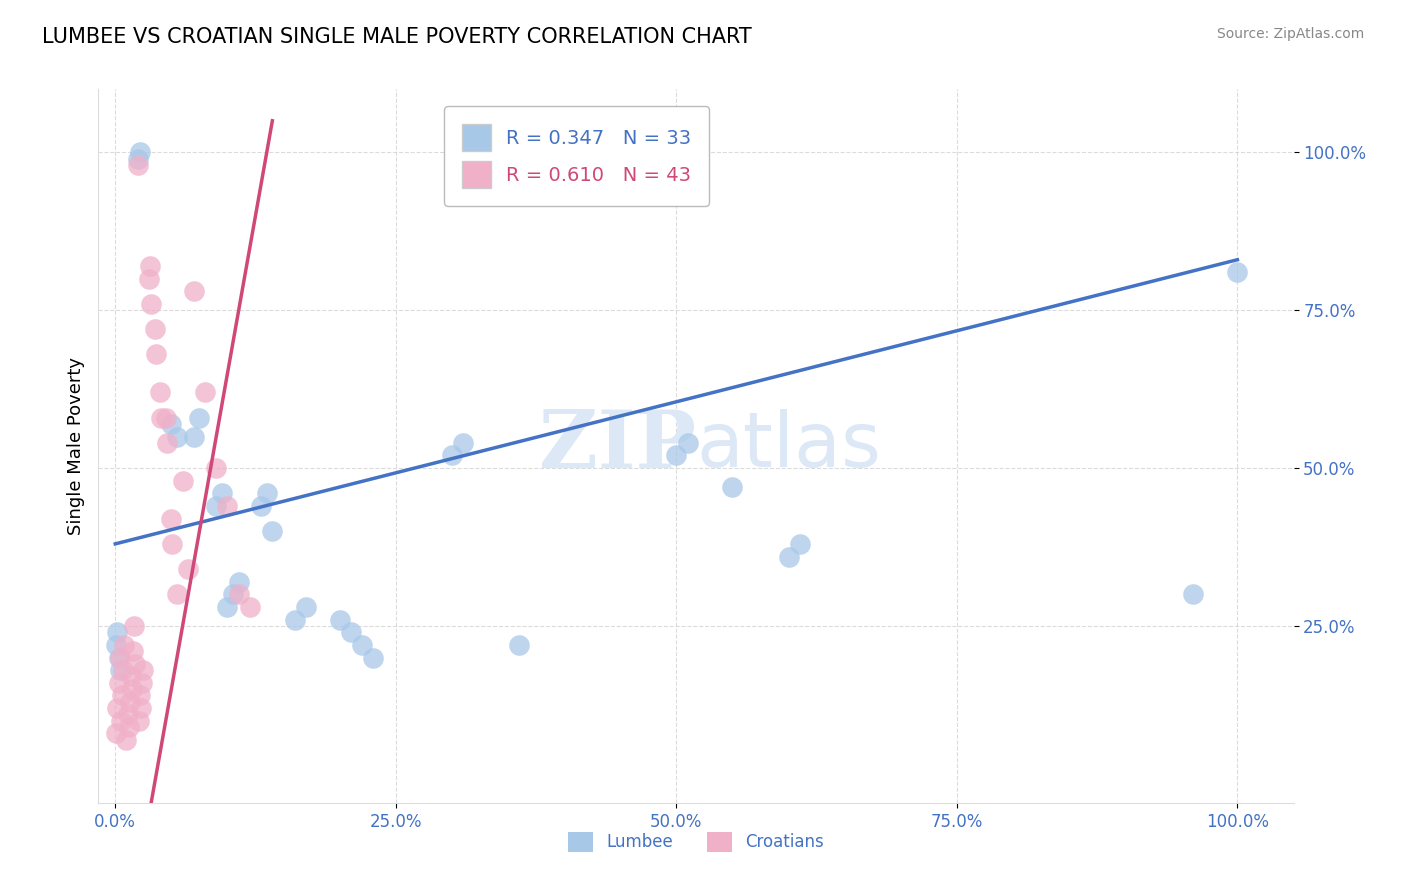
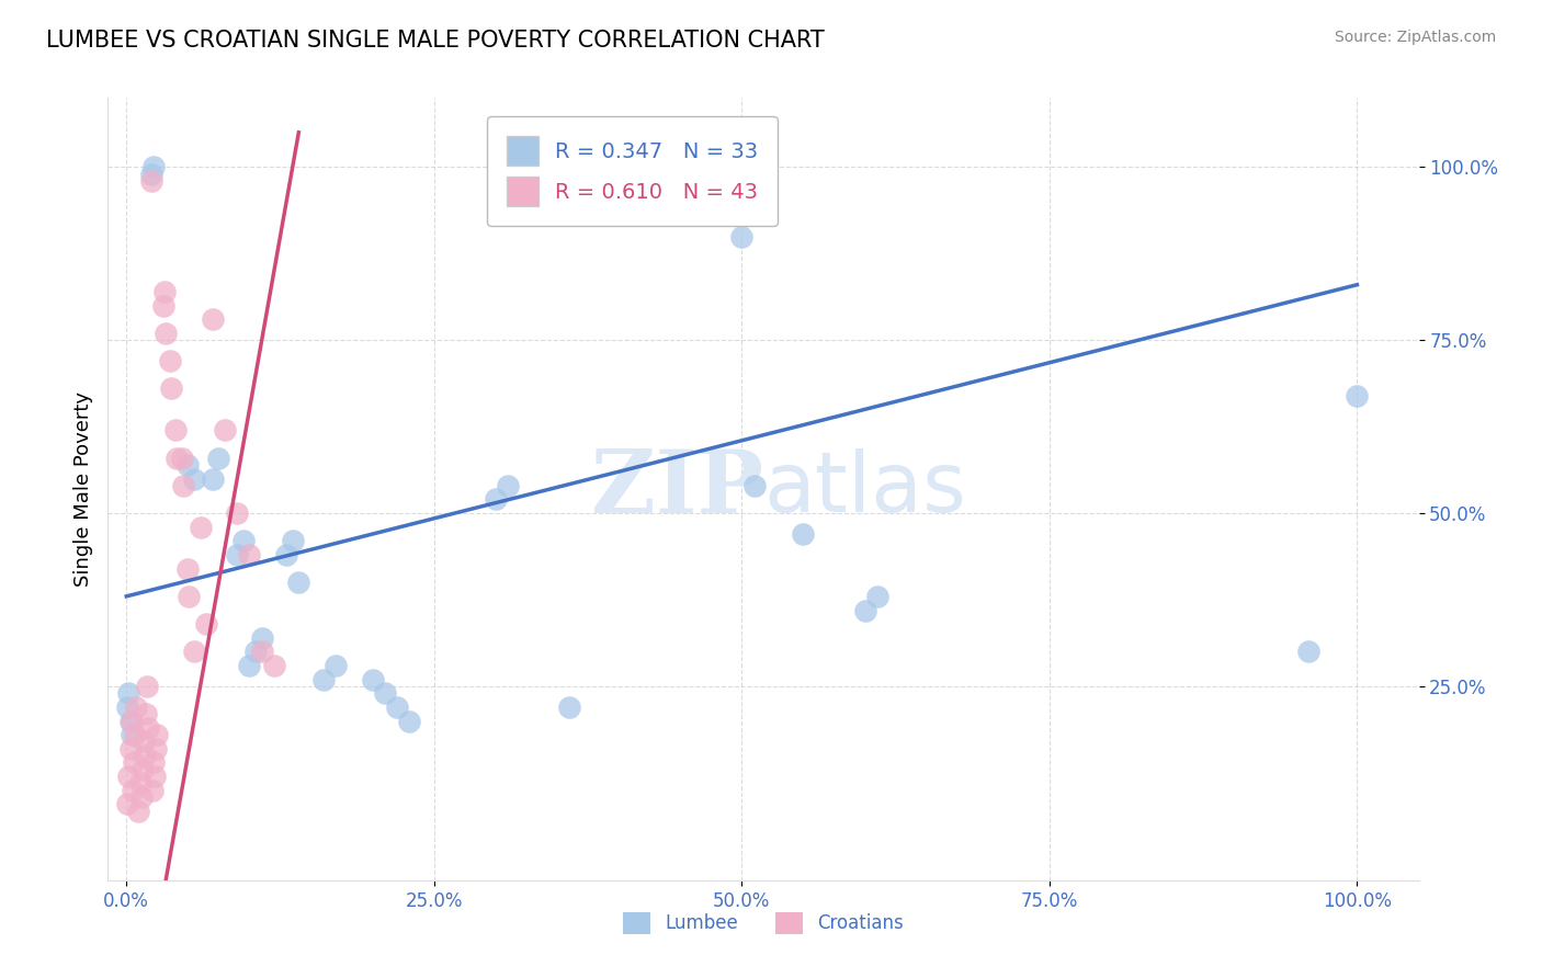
Lumbee/50.0%: 52% -> 90%
Lumbee/100.0%: 81% -> 67%
